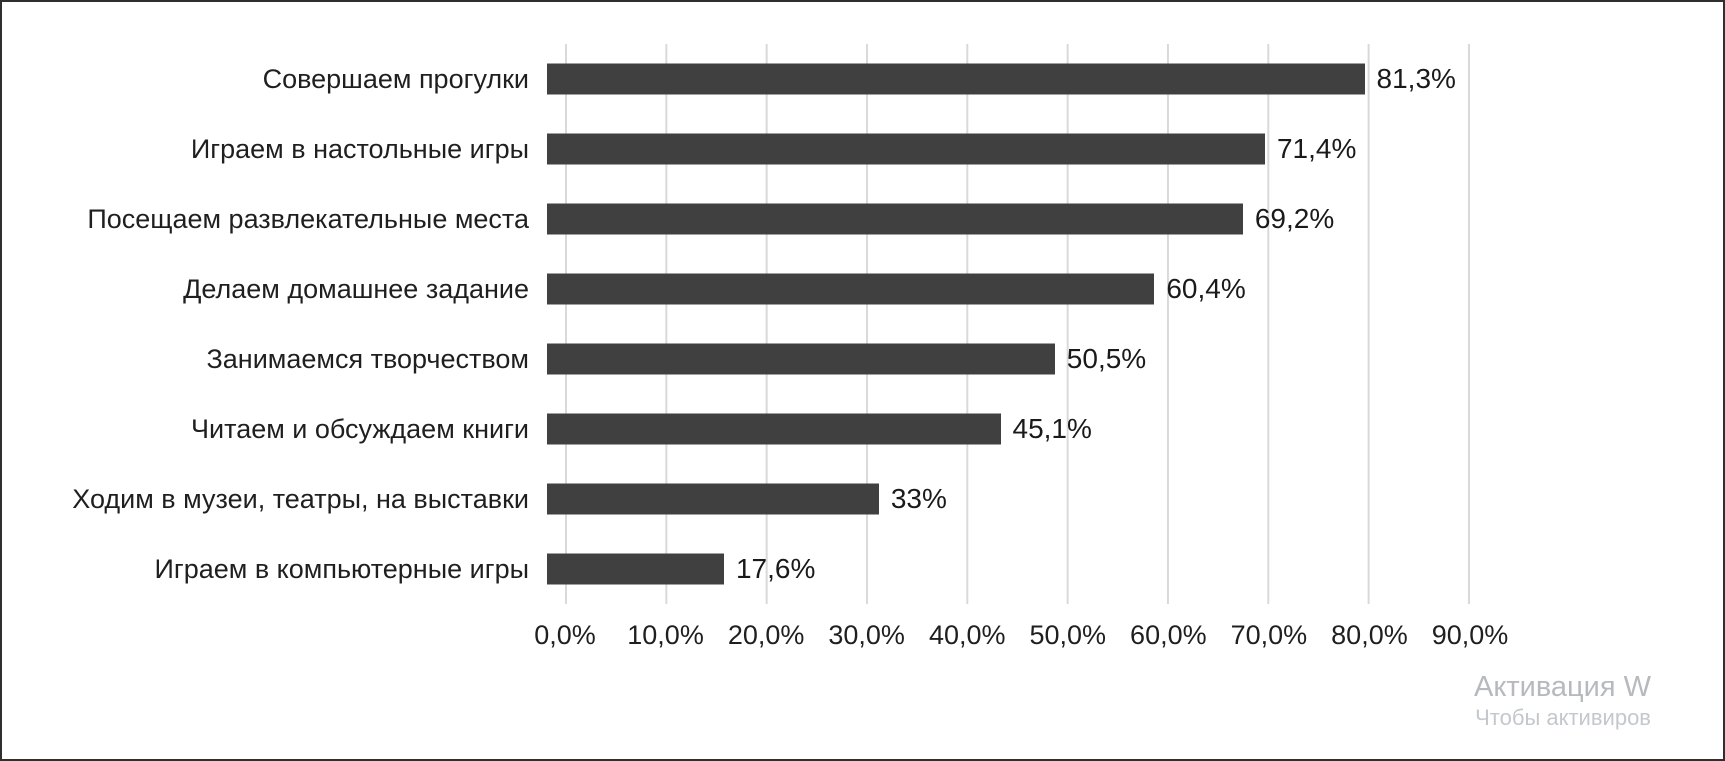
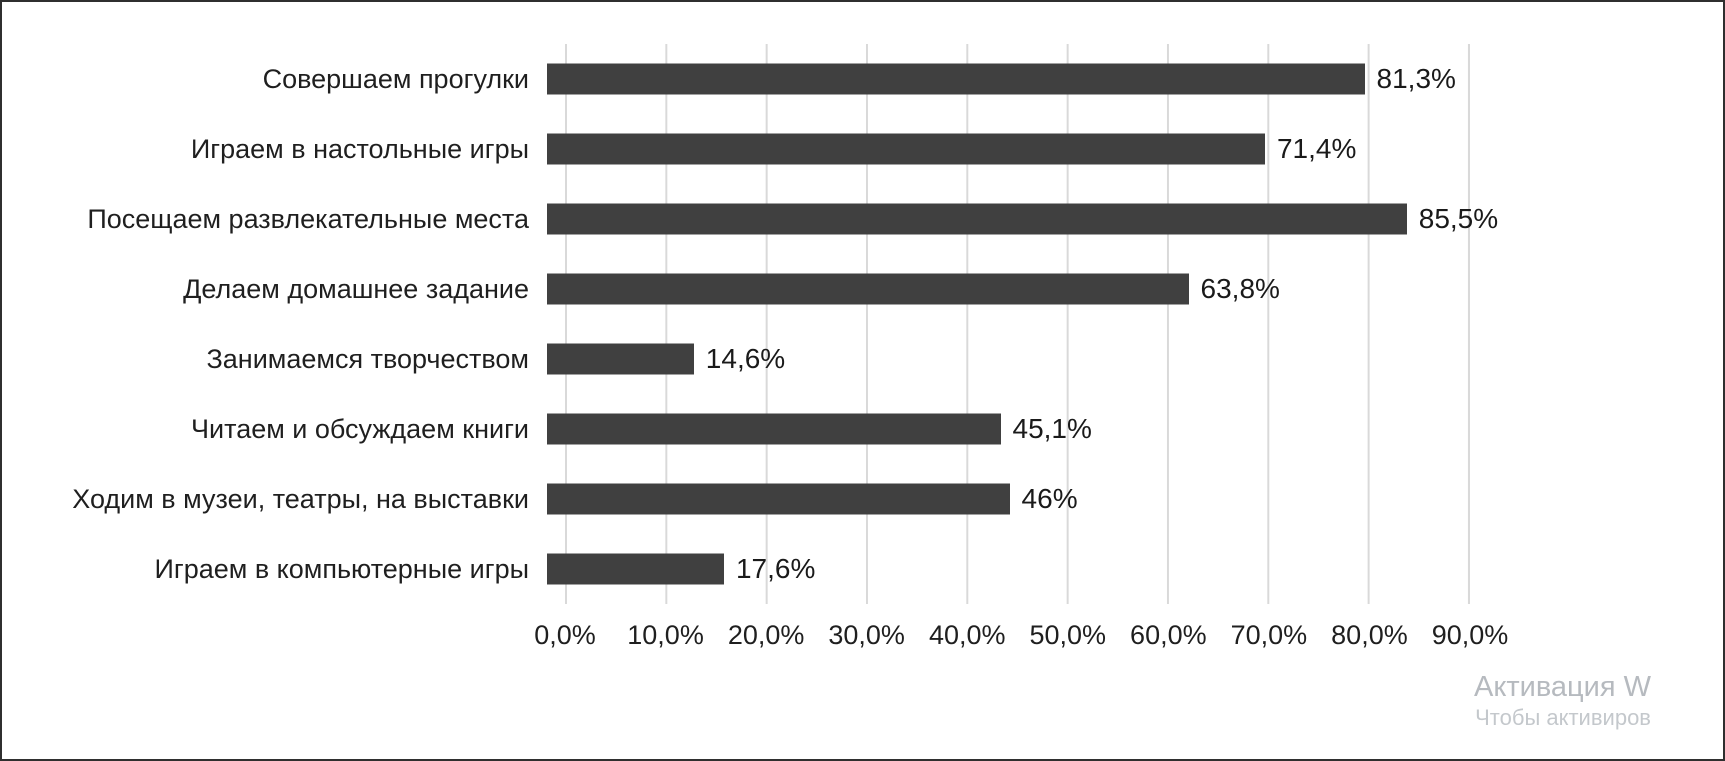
Посещаем развлекательные места: 69,2% -> 85,5%
Делаем домашнее задание: 60,4% -> 63,8%
Занимаемся творчеством: 50,5% -> 14,6%
Ходим в музеи, театры, на выставки: 33% -> 46%
